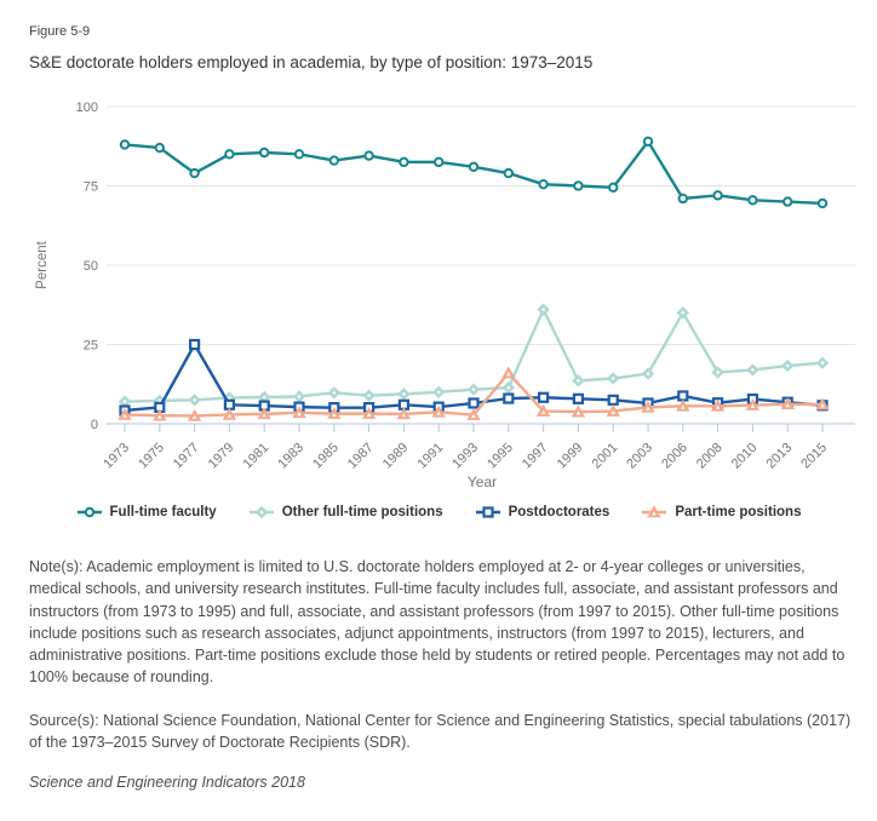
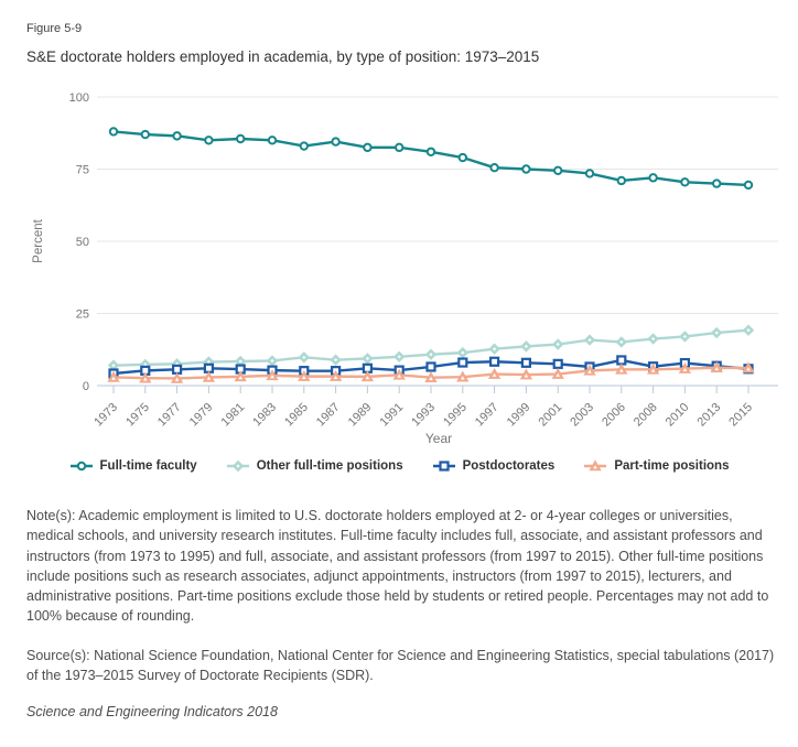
Full-time faculty/1977: 79 -> 86
Postdoctorates/1977: 25 -> 6
Part-time positions/1995: 16 -> 3
Other full-time positions/1997: 36 -> 13
Full-time faculty/2003: 89 -> 74
Other full-time positions/2006: 35 -> 15
